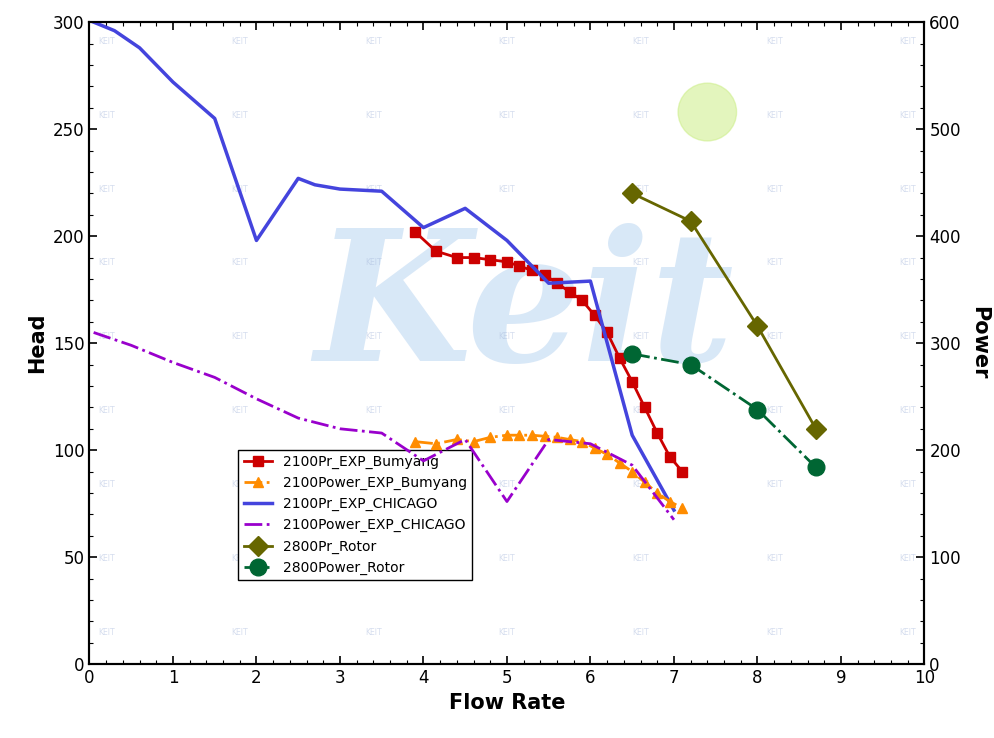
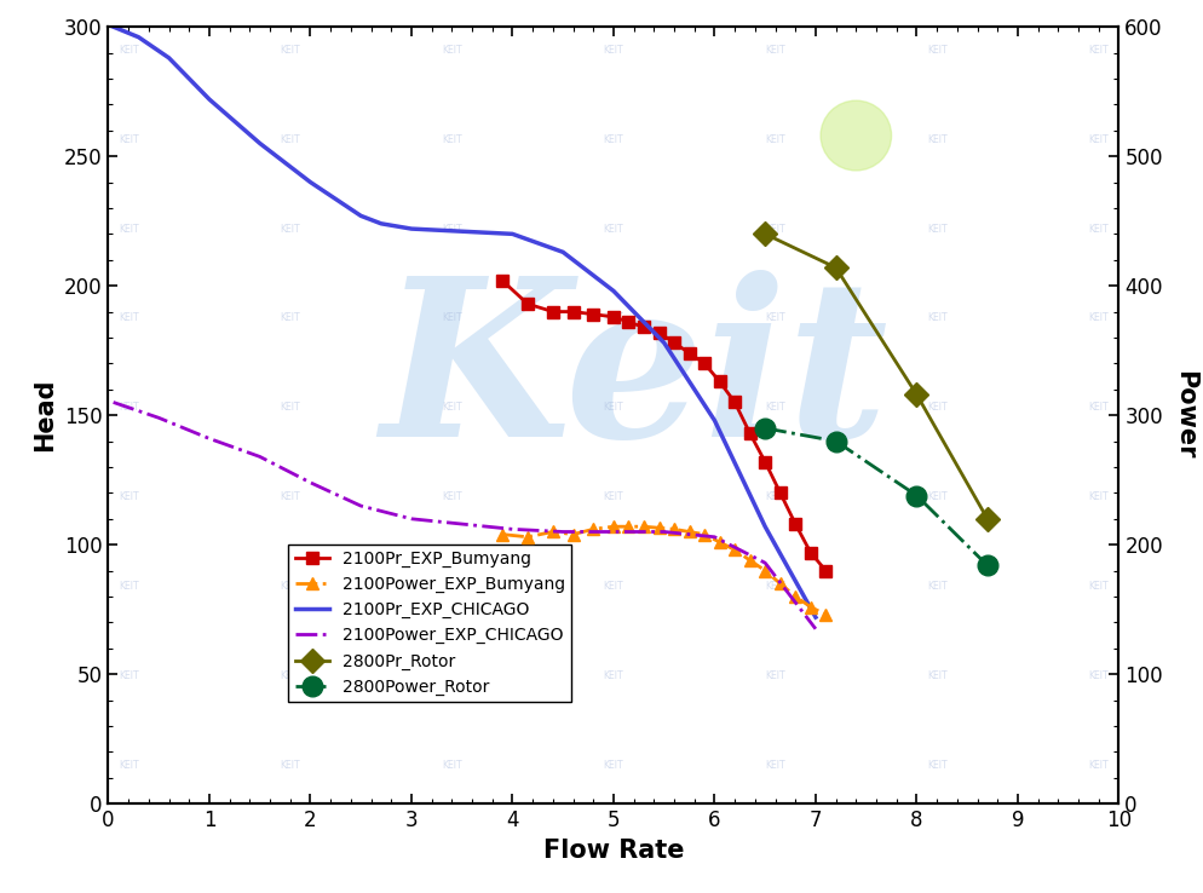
2100Pr_EXP_CHICAGO/2: 198 -> 240
2100Pr_EXP_CHICAGO/4: 204 -> 220
2100Power_EXP_CHICAGO/4: 190 -> 212
2100Power_EXP_CHICAGO/5: 152 -> 210
2100Pr_EXP_CHICAGO/6: 179 -> 148
